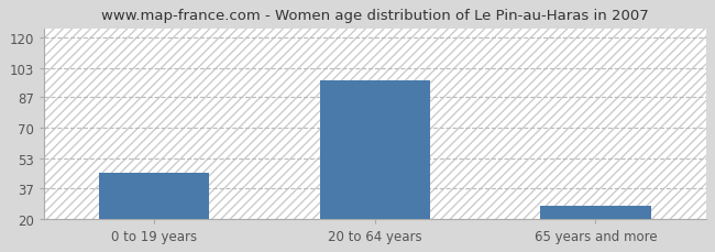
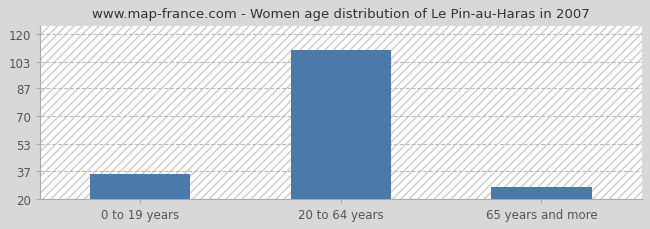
0 to 19 years: 45 -> 35
20 to 64 years: 96 -> 110
